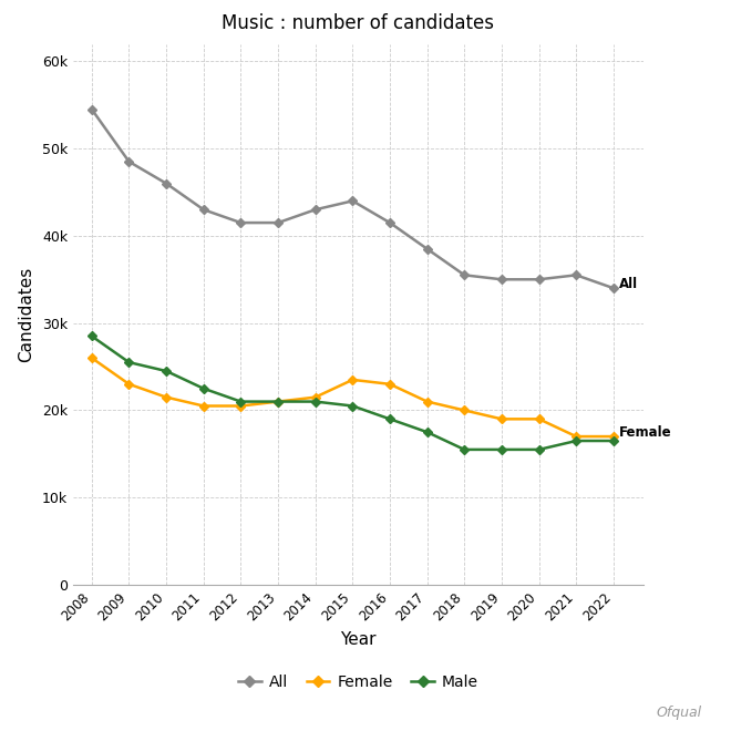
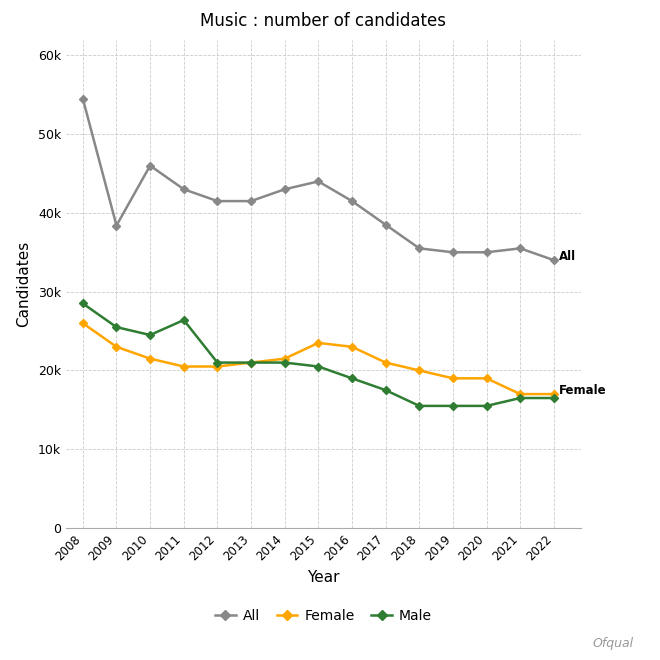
All/2009: 48.5k -> 38.4k
Male/2011: 22.5k -> 26.4k
